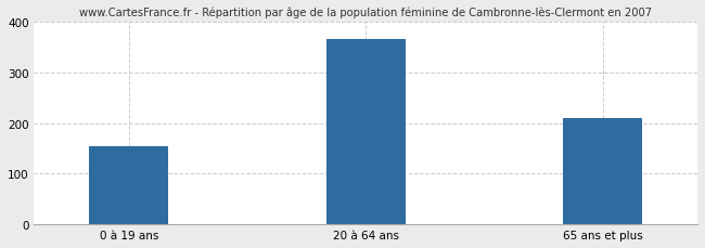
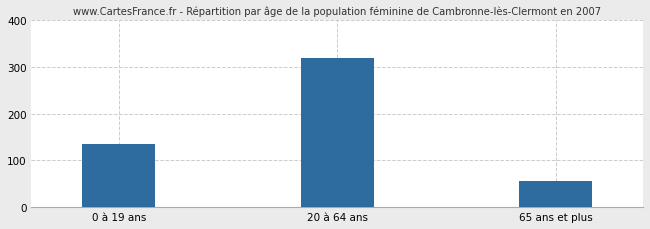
0 à 19 ans: 155 -> 136
20 à 64 ans: 365 -> 318
65 ans et plus: 210 -> 57
